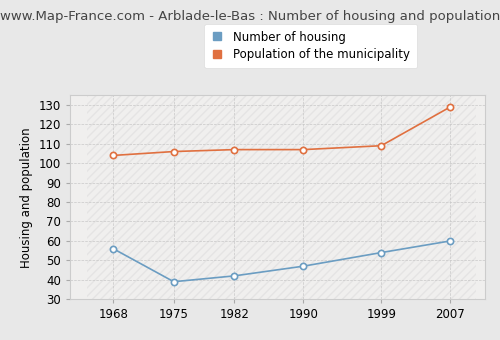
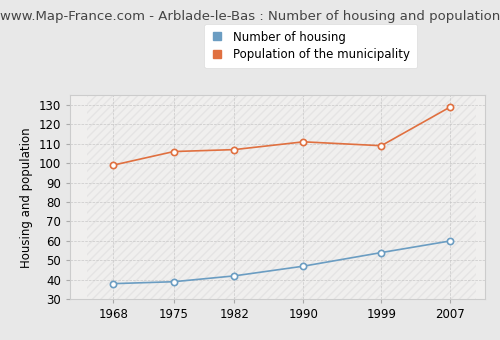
Number of housing/1968: 56 -> 38
Population of the municipality/1968: 104 -> 99
Population of the municipality/1990: 107 -> 111
